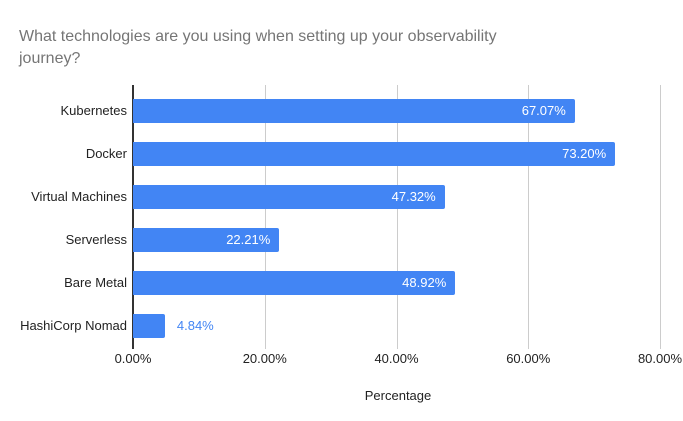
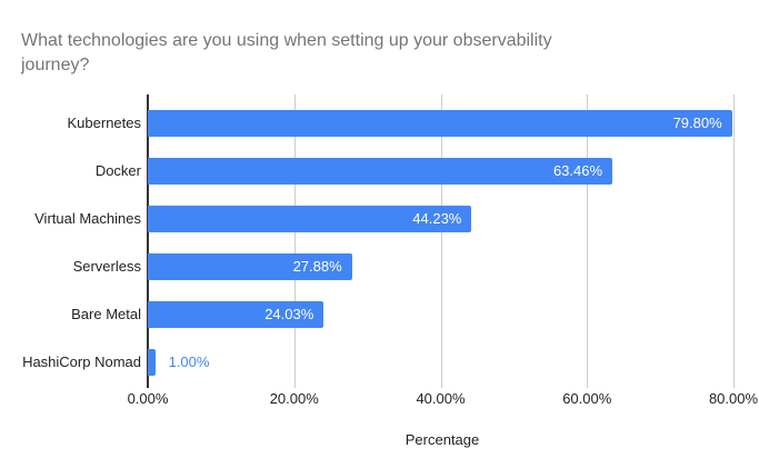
Kubernetes: 67.07% -> 79.80%
Docker: 73.20% -> 63.46%
Virtual Machines: 47.32% -> 44.23%
Serverless: 22.21% -> 27.88%
Bare Metal: 48.92% -> 24.03%
HashiCorp Nomad: 4.84% -> 1.00%
